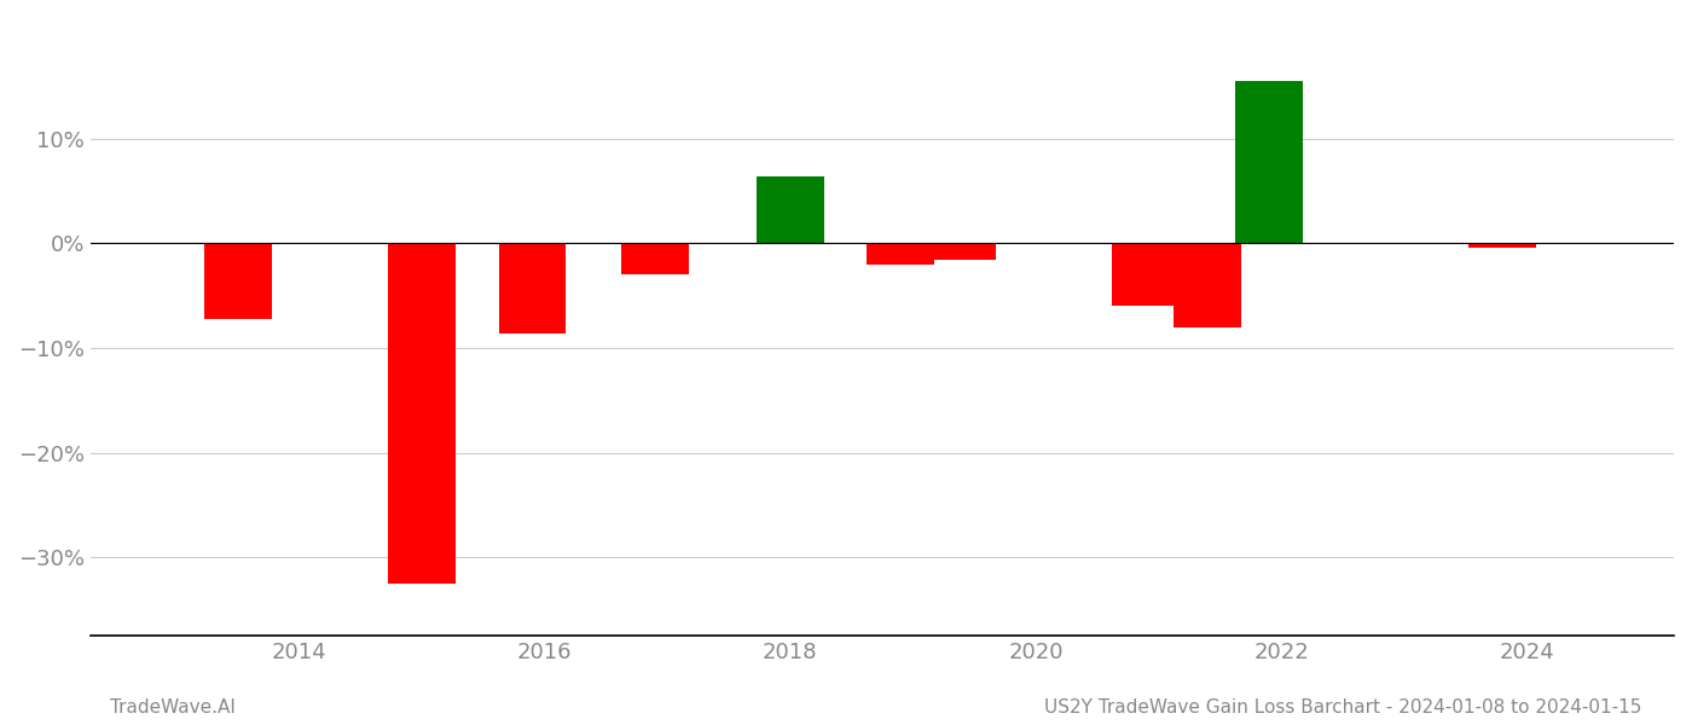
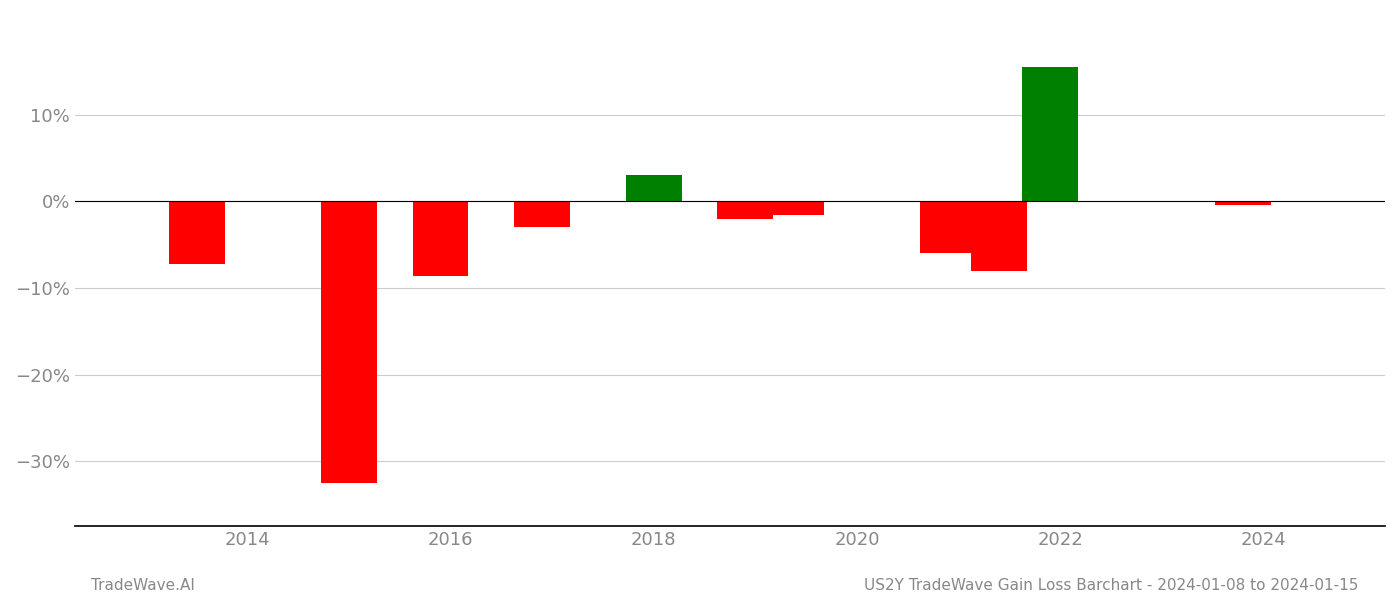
2018: 6.4% -> 3.0%
